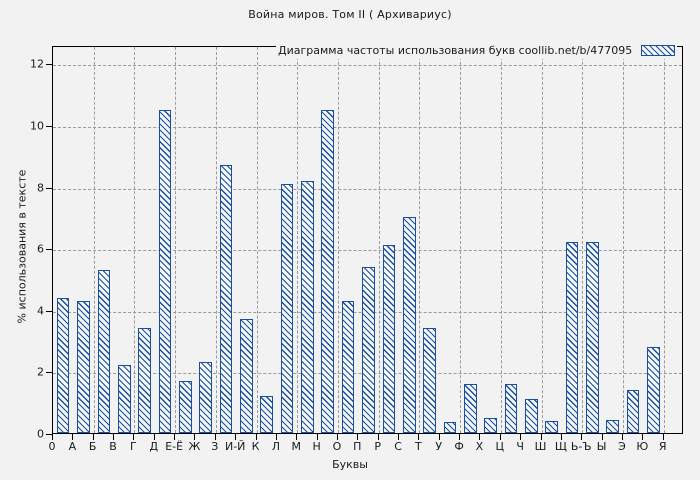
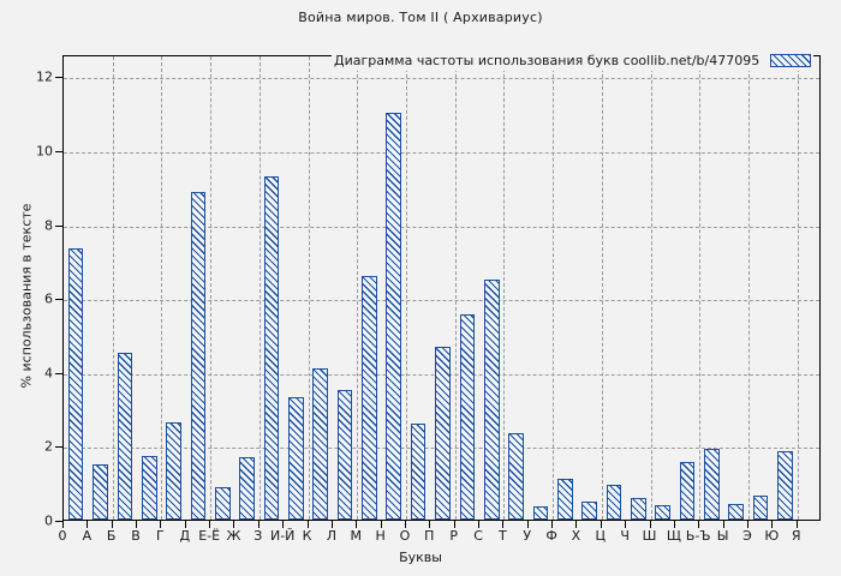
А: 4.4 -> 7.3
Б: 4.3 -> 1.5
В: 5.3 -> 4.5
Г: 2.2 -> 1.7
Д: 3.4 -> 2.6
Е-Ё: 10.5 -> 8.9
Ж: 1.7 -> 0.9
З: 2.3 -> 1.7
И-Й: 8.7 -> 9.3
К: 3.7 -> 3.3
Л: 1.2 -> 4.1
М: 8.1 -> 3.5
Н: 8.2 -> 6.6
О: 10.5 -> 11.0
П: 4.3 -> 2.6
Р: 5.4 -> 4.7
С: 6.1 -> 5.5
Т: 7.0 -> 6.5
У: 3.4 -> 2.4
Х: 1.6 -> 1.1
Ч: 1.6 -> 0.9
Ш: 1.1 -> 0.6
Ь-Ъ: 6.2 -> 1.6
Ы: 6.2 -> 1.9
Ю: 1.4 -> 0.7
Я: 2.8 -> 1.9
